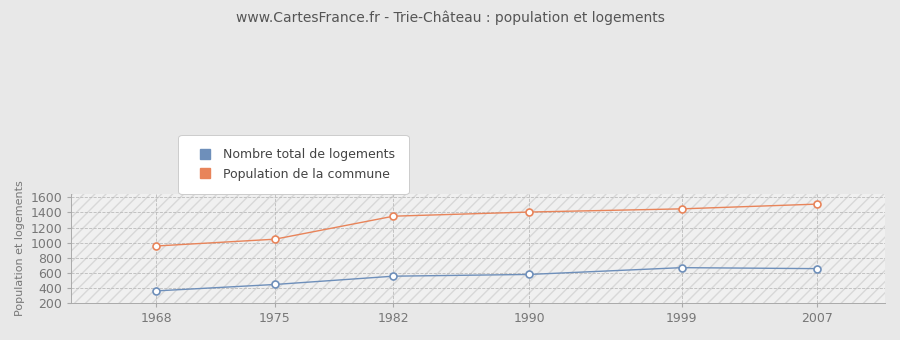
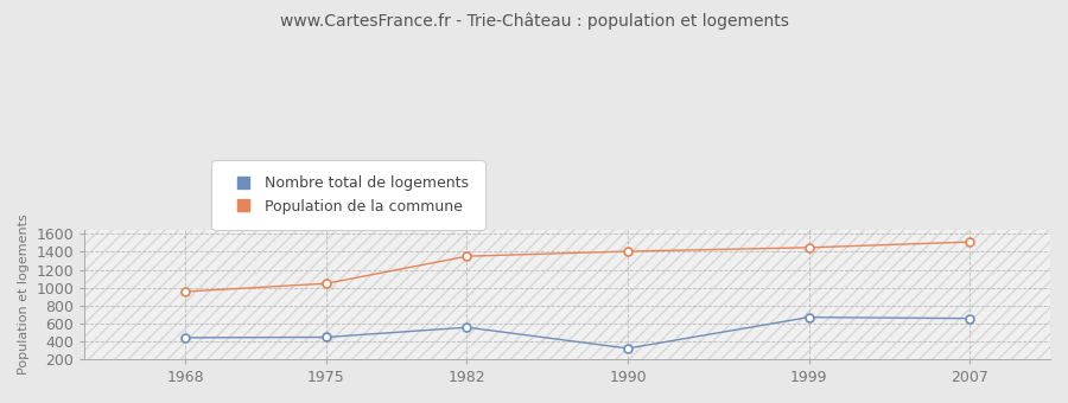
Nombre total de logements/1968: 360 -> 440
Nombre total de logements/1990: 580 -> 320
